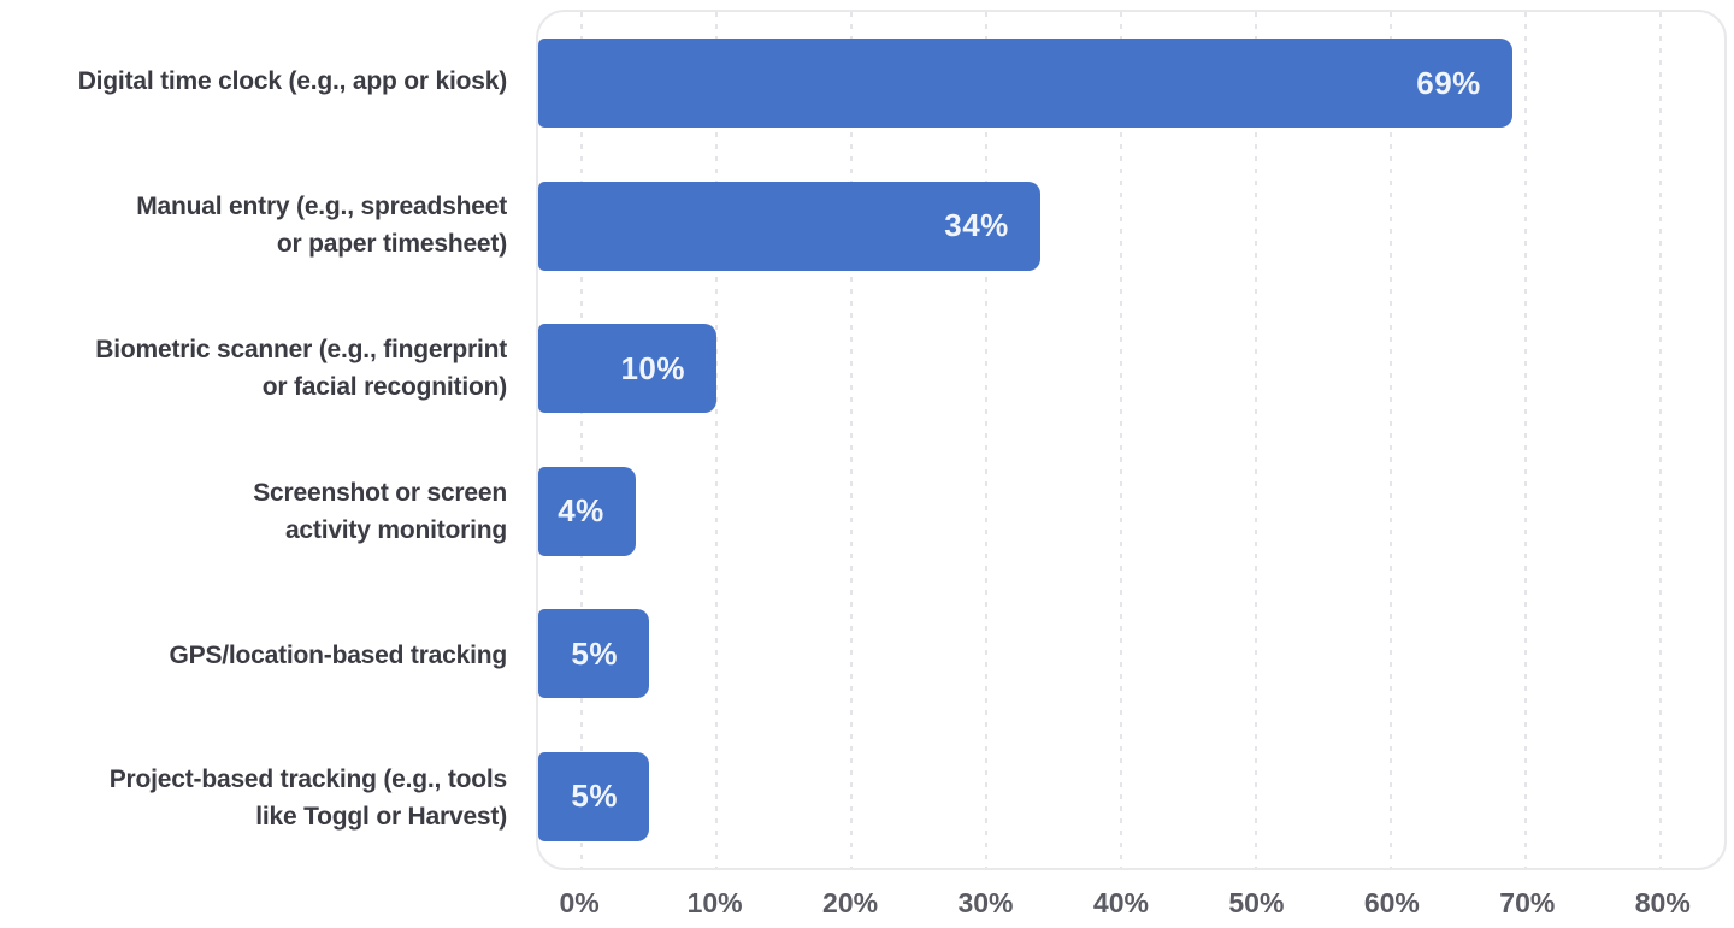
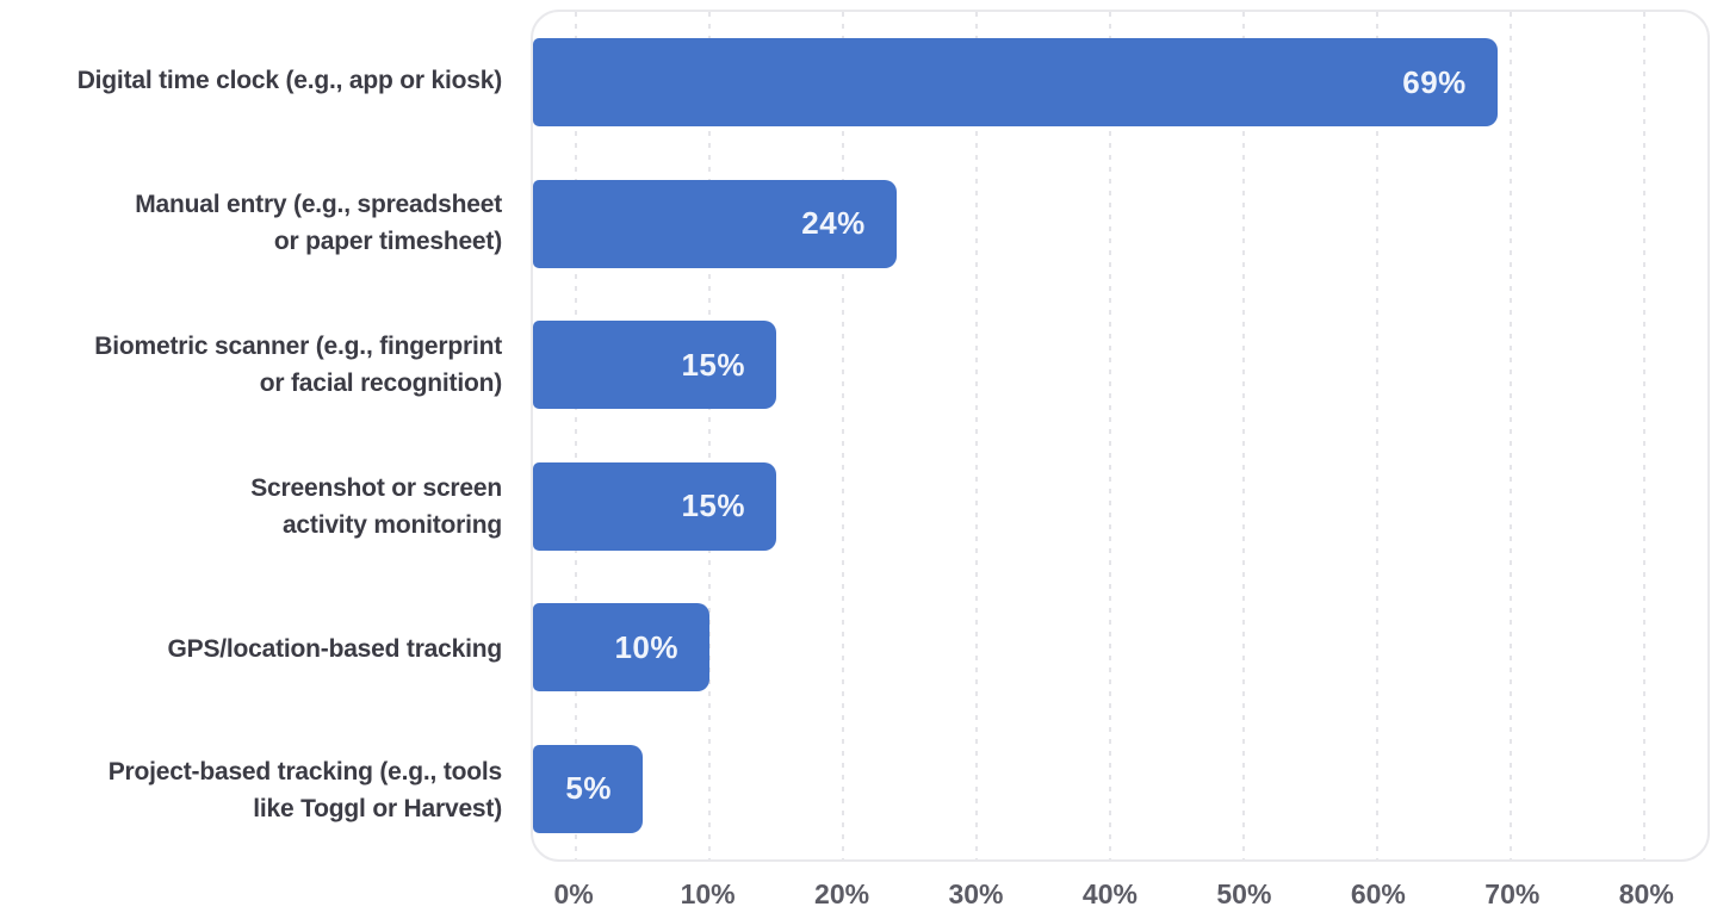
Manual entry (e.g., spreadsheet or paper timesheet): 34% -> 24%
Biometric scanner (e.g., fingerprint or facial recognition): 10% -> 15%
Screenshot or screen activity monitoring: 4% -> 15%
GPS/location-based tracking: 5% -> 10%
